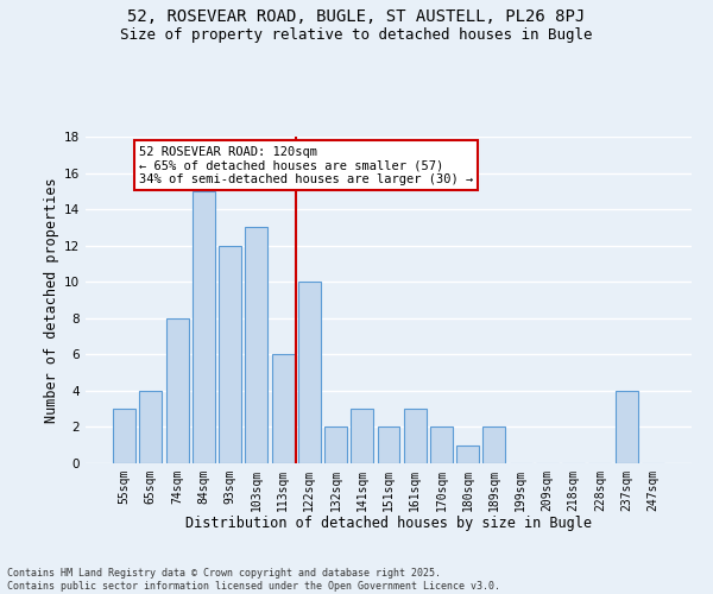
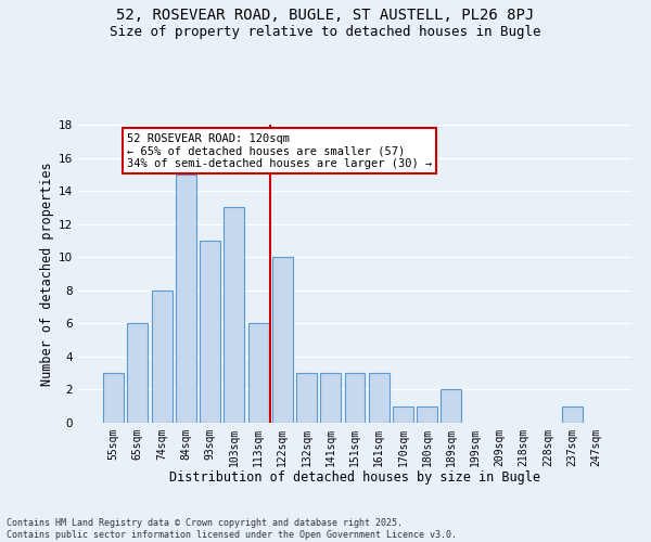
65sqm: 4 -> 6
93sqm: 12 -> 11
132sqm: 2 -> 3
151sqm: 2 -> 3
170sqm: 2 -> 1
237sqm: 4 -> 1
